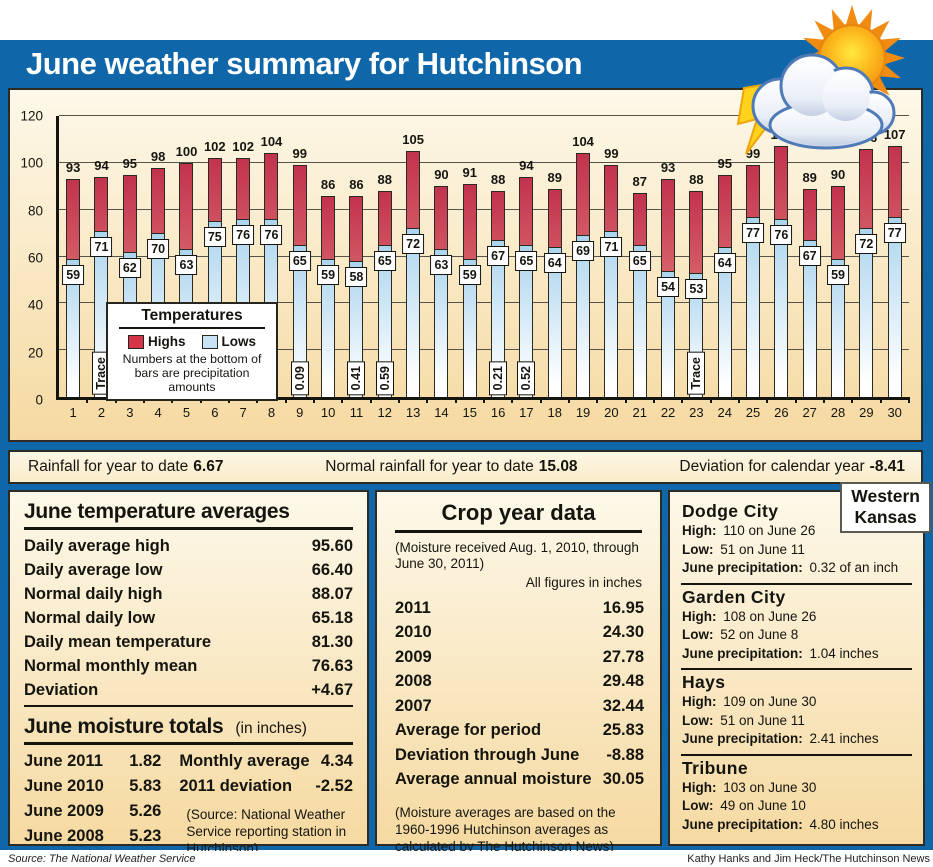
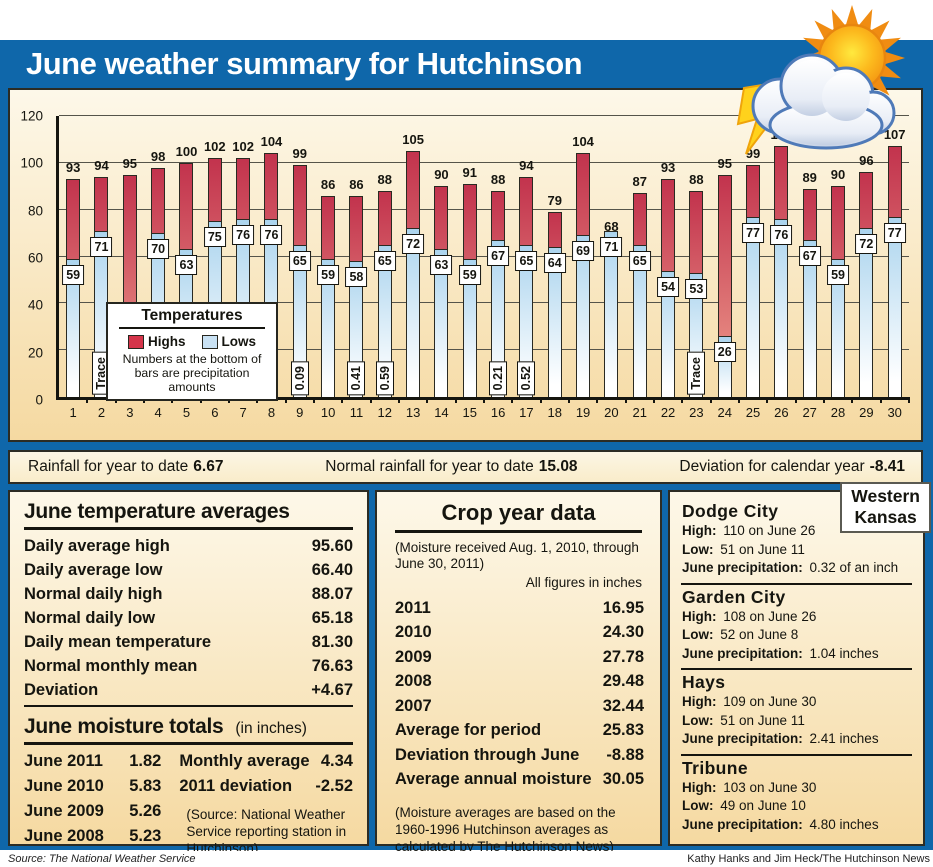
Lows/3: 62 -> 40
Highs/18: 89 -> 79
Highs/20: 99 -> 68
Lows/24: 64 -> 26
Highs/29: 106 -> 96
